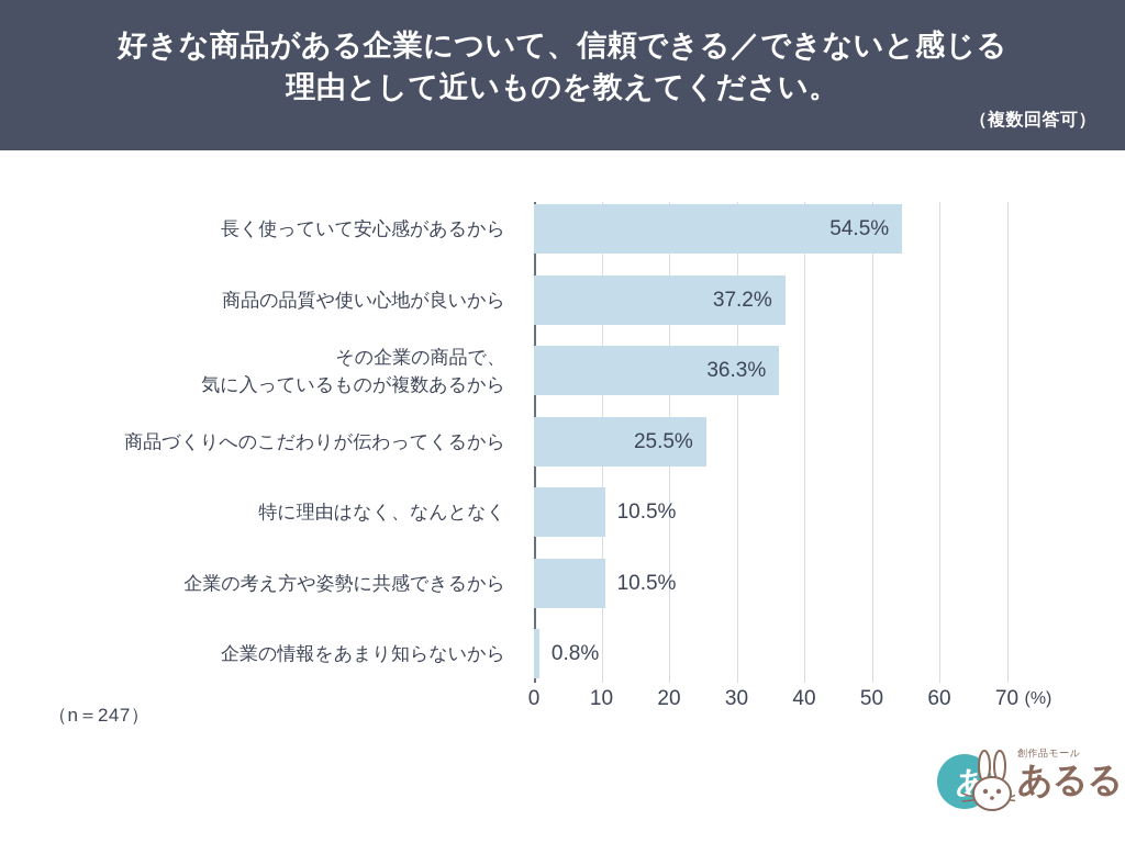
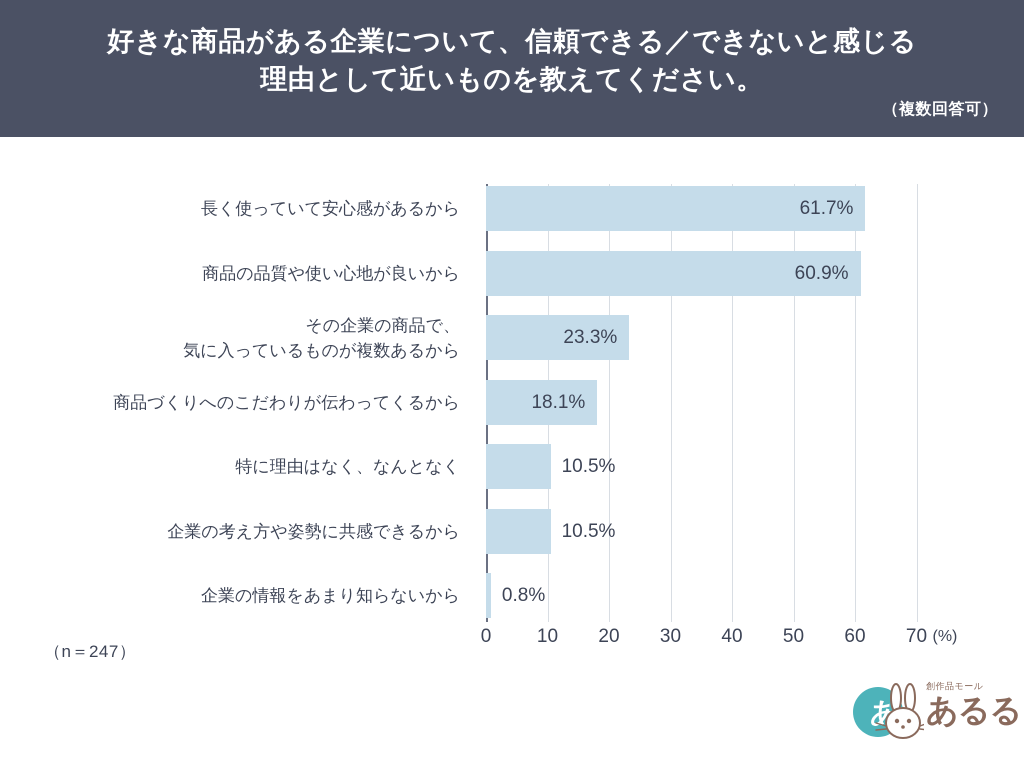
長く使っていて安心感があるから: 54.5% -> 61.7%
商品の品質や使い心地が良いから: 37.2% -> 60.9%
その企業の商品で、 気に入っているものが複数あるから: 36.3% -> 23.3%
商品づくりへのこだわりが伝わってくるから: 25.5% -> 18.1%
